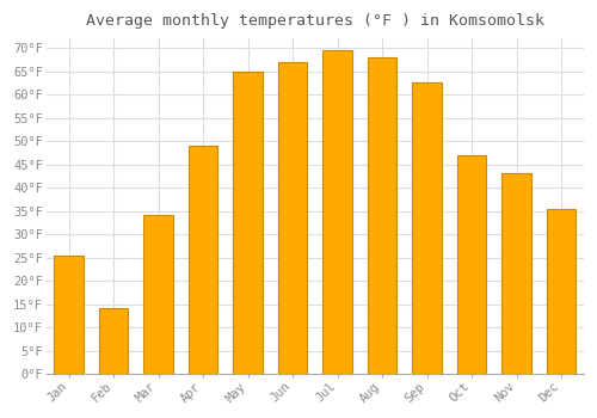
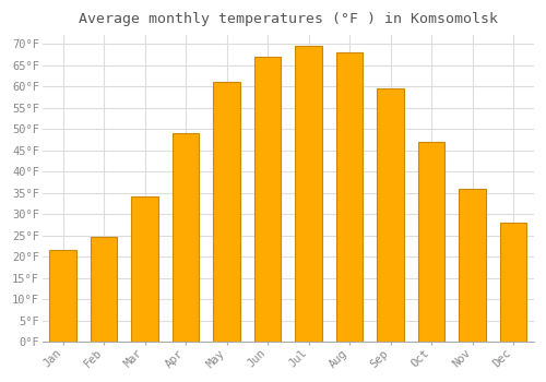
Jan: 25.5°F -> 21.5°F
Feb: 14.0°F -> 24.5°F
May: 65.0°F -> 61.0°F
Sep: 62.5°F -> 59.5°F
Nov: 43.0°F -> 36.0°F
Dec: 35.5°F -> 28.0°F
